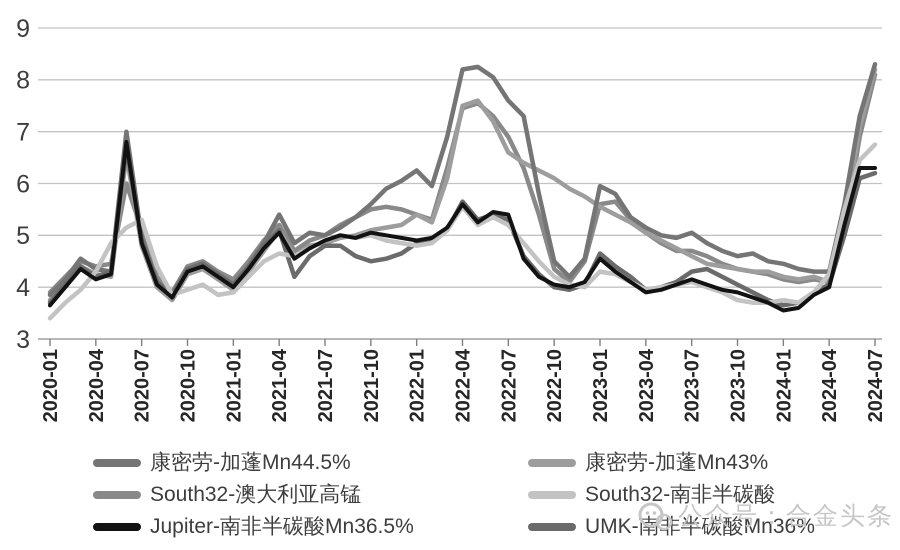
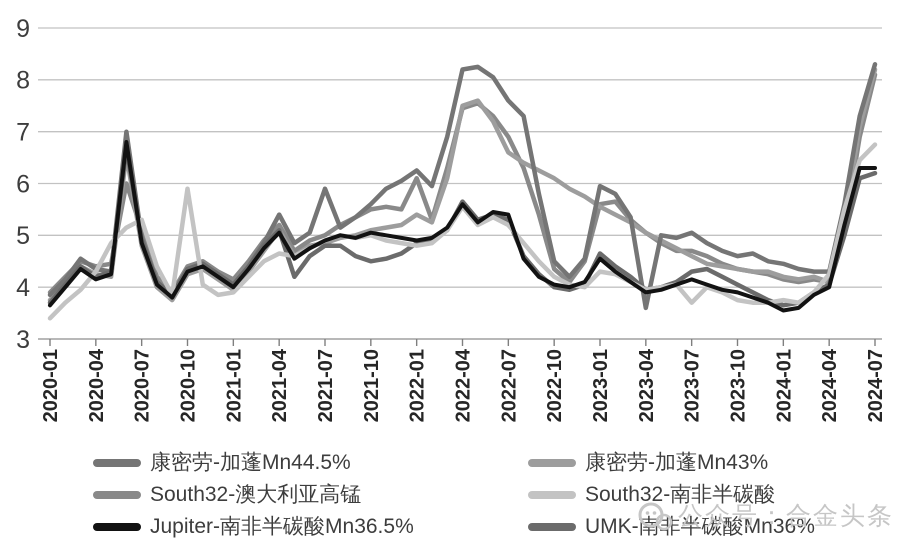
South32-南非半碳酸/2020-10: 4.0 -> 5.9
康密劳-加蓬Mn44.5%/2021-07: 5.0 -> 5.9
South32-澳大利亚高锰/2022-01: 5.4 -> 6.1
康密劳-加蓬Mn44.5%/2023-04: 5.2 -> 3.6
South32-南非半碳酸/2023-07: 4.1 -> 3.7
